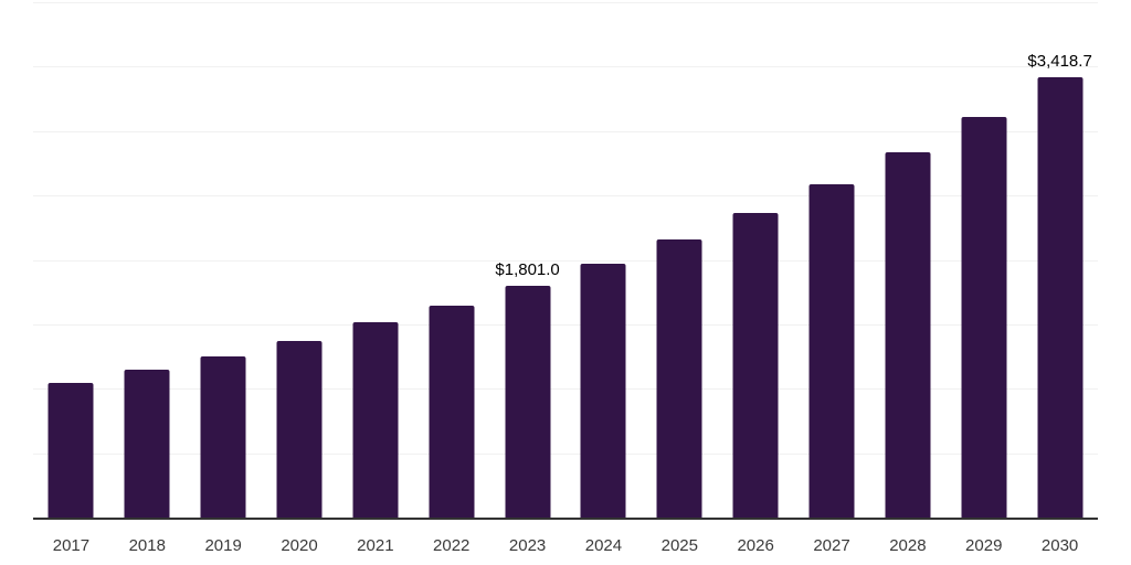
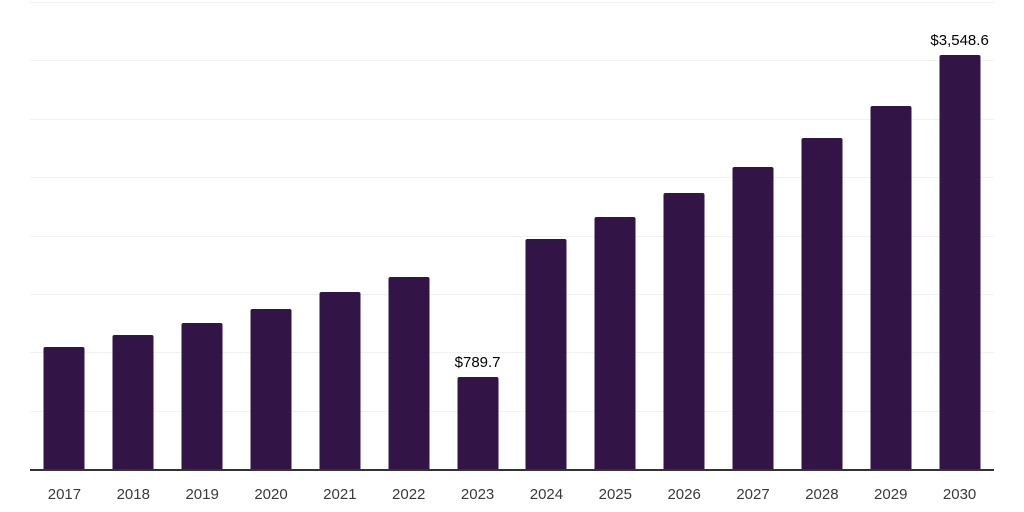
2023: $1,801.0 -> $789.7
2030: $3,418.7 -> $3,548.6
